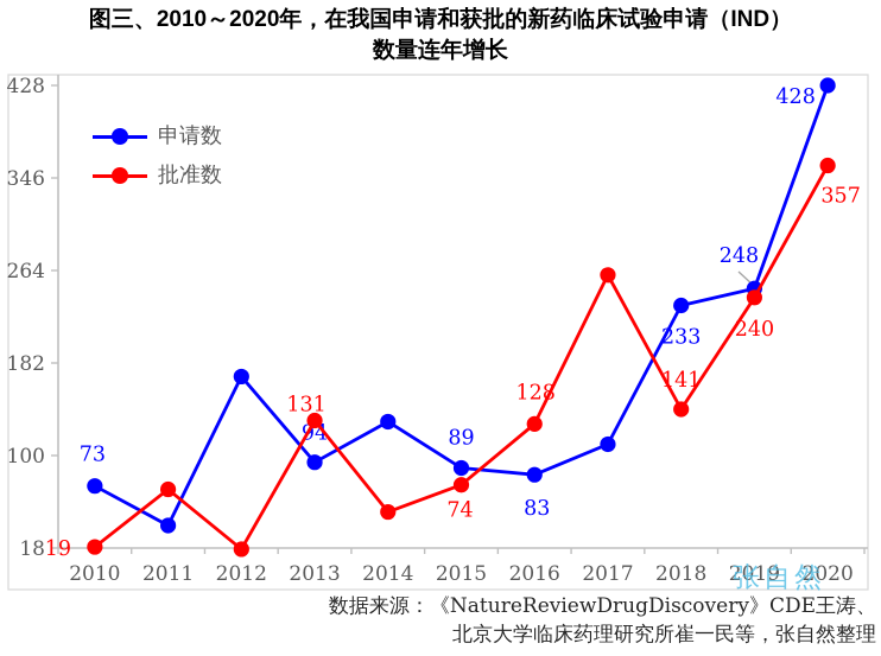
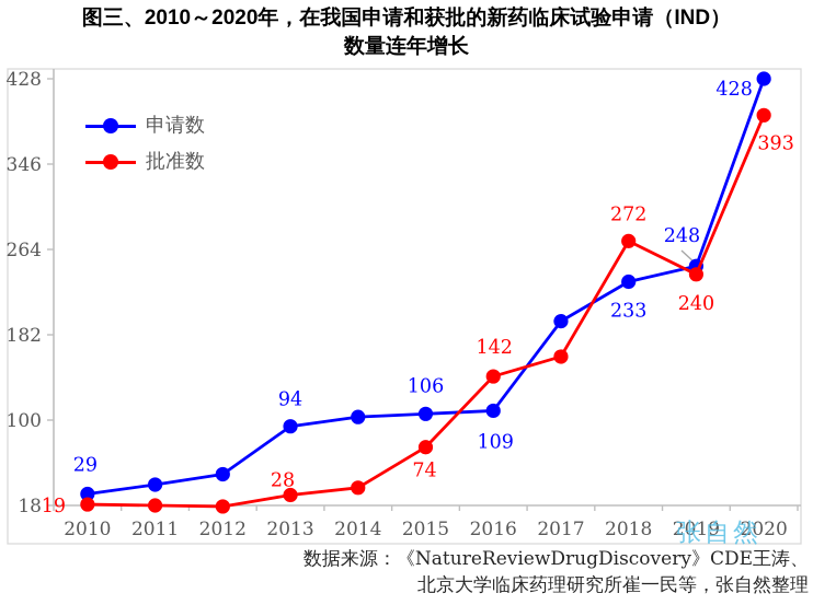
申请数/2010: 73 -> 29
批准数/2011: 70 -> 20
申请数/2012: 170 -> 50
批准数/2013: 131 -> 28
申请数/2014: 130 -> 100
批准数/2014: 50 -> 40
申请数/2015: 89 -> 106
申请数/2016: 83 -> 109
批准数/2016: 128 -> 142
申请数/2017: 110 -> 200
批准数/2017: 260 -> 160
批准数/2018: 141 -> 272
批准数/2020: 357 -> 393
